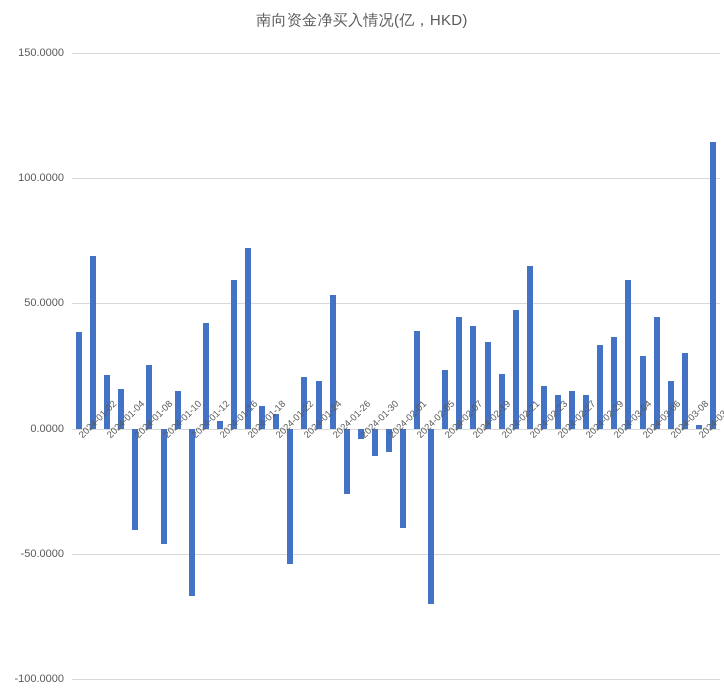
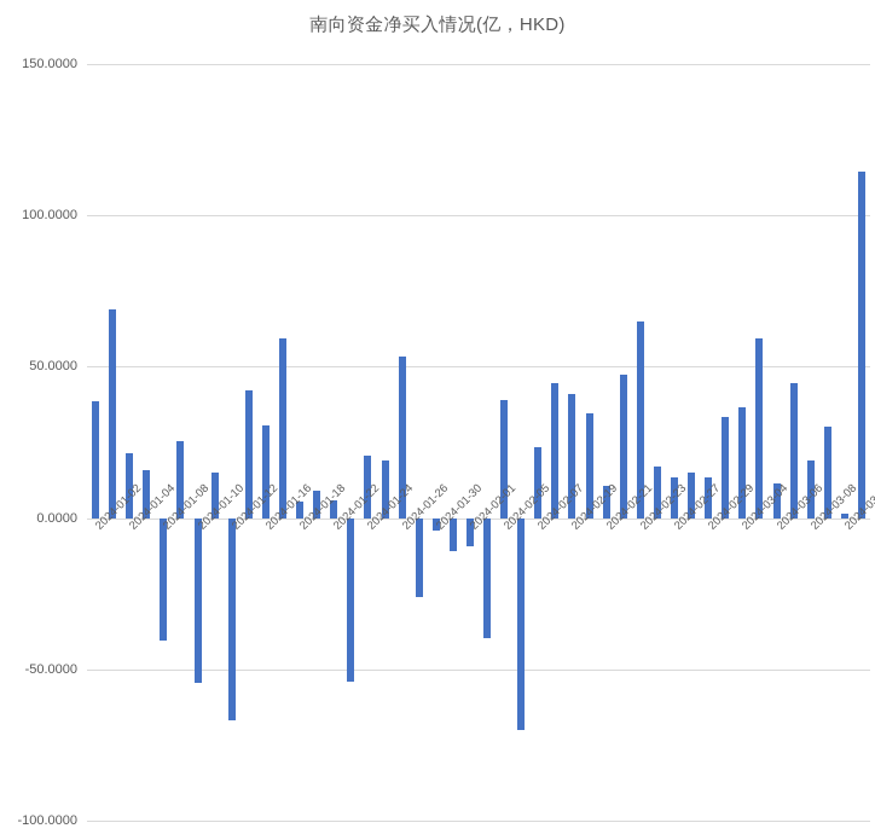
2024-01-10: -46 -> -54
2024-01-16: 3 -> 30
2024-01-18: 72 -> 6
2024-02-21: 22 -> 10
2024-03-06: 29 -> 12
